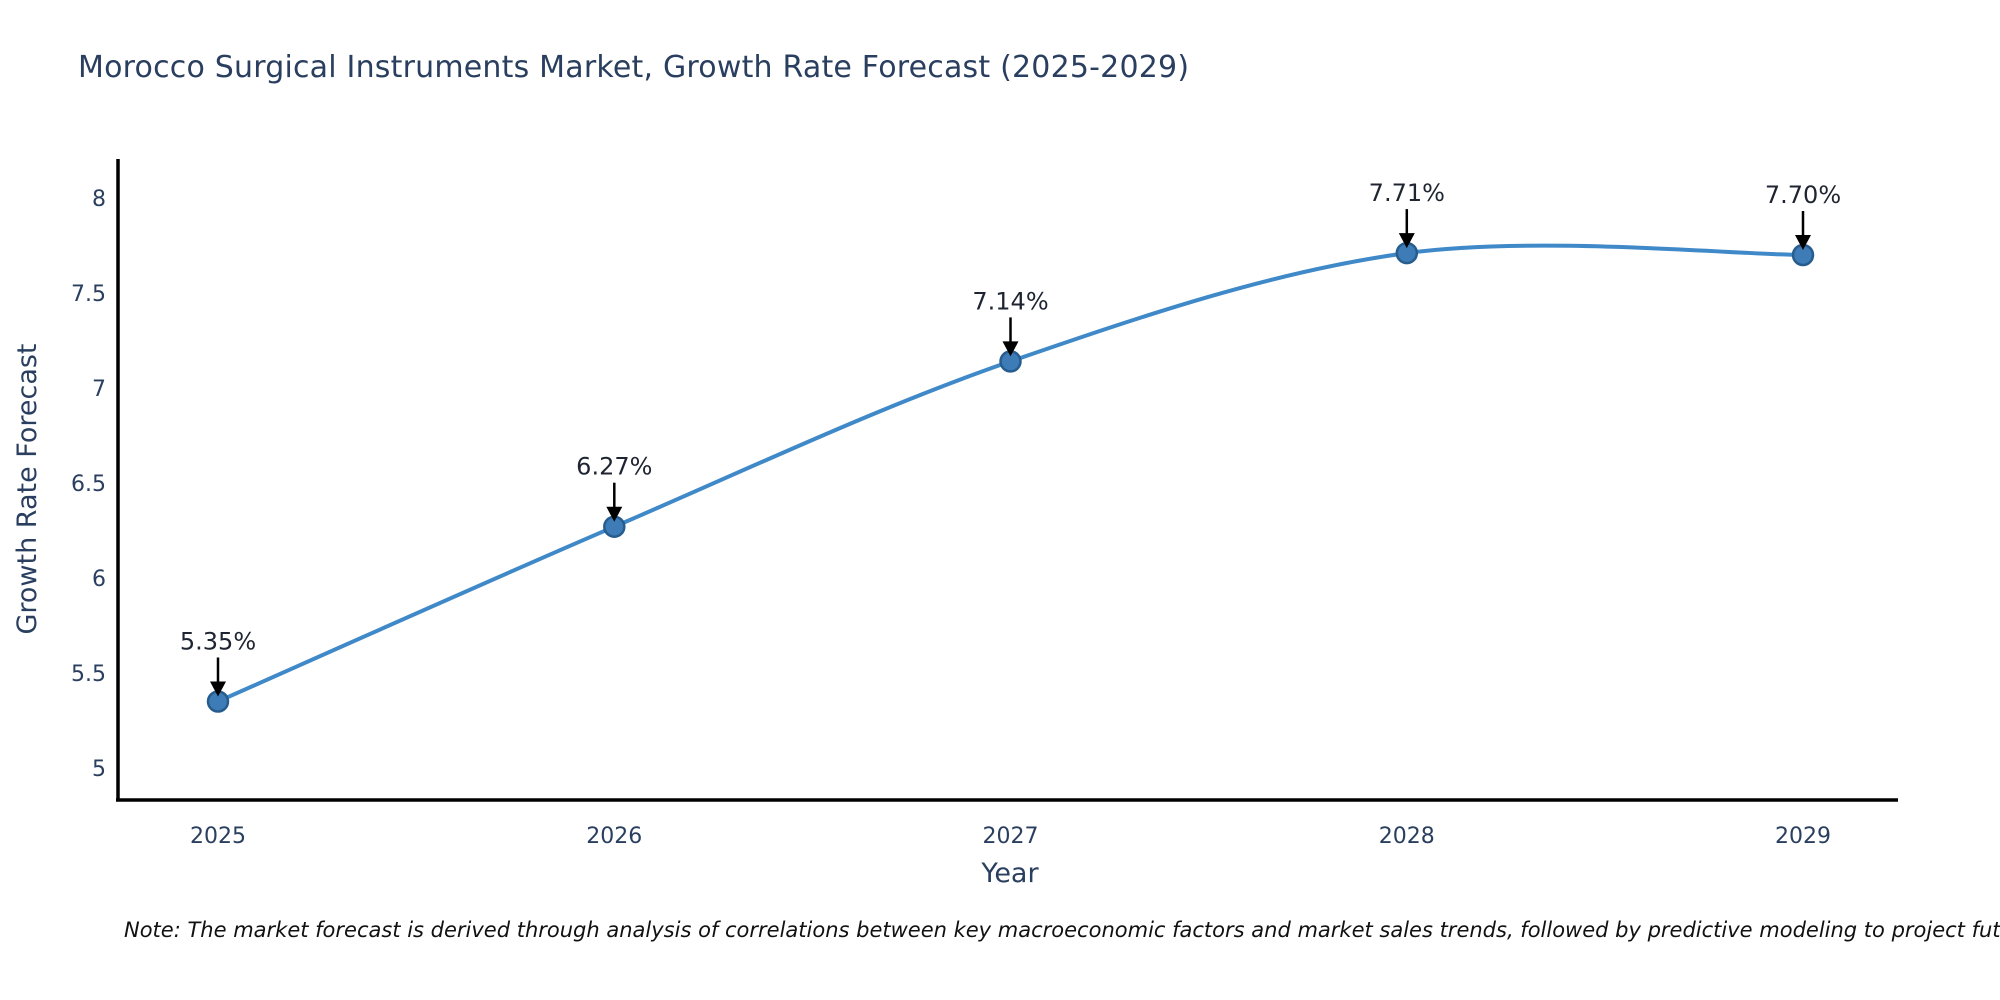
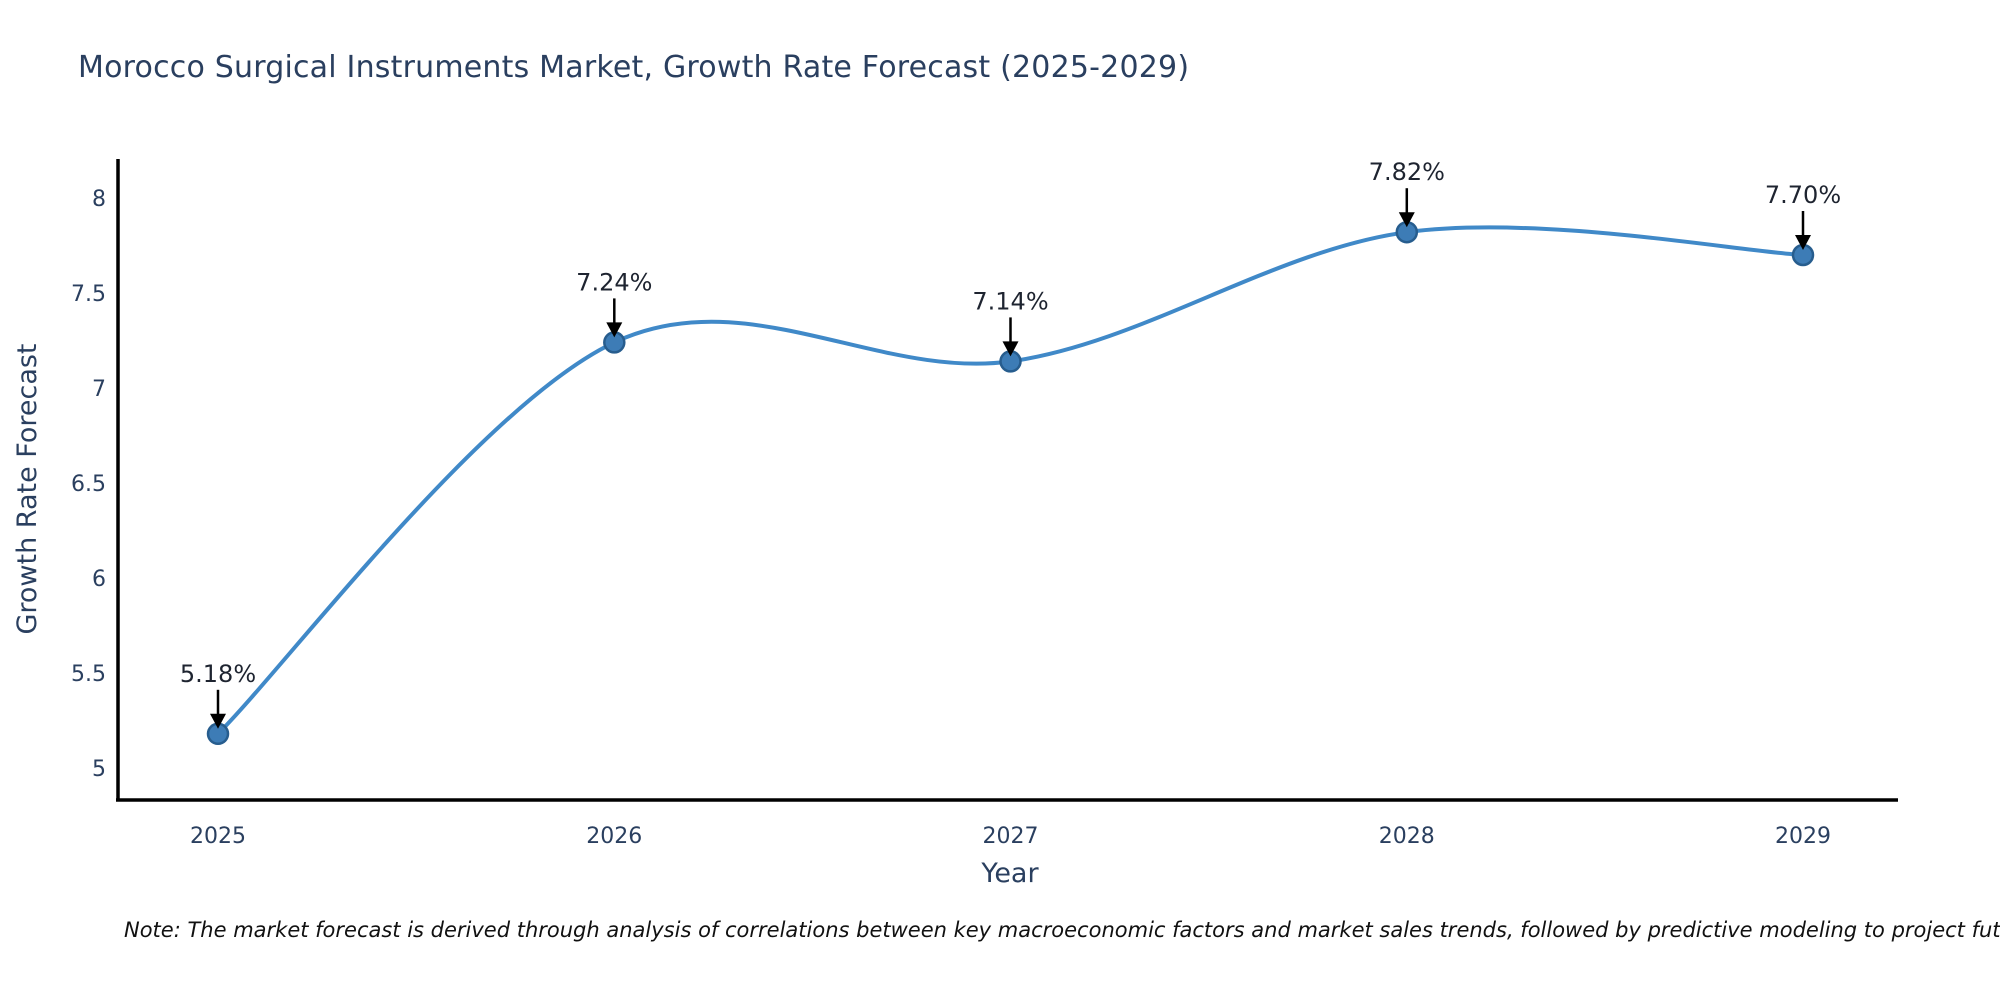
2025: 5.35% -> 5.18%
2026: 6.27% -> 7.24%
2028: 7.71% -> 7.82%
